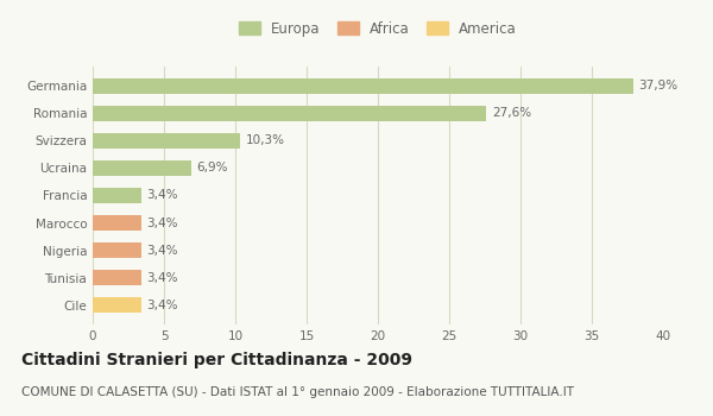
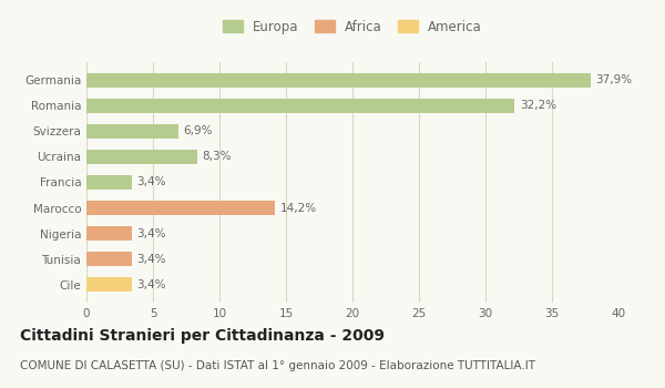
Romania: 27,6% -> 32,2%
Svizzera: 10,3% -> 6,9%
Ucraina: 6,9% -> 8,3%
Marocco: 3,4% -> 14,2%
